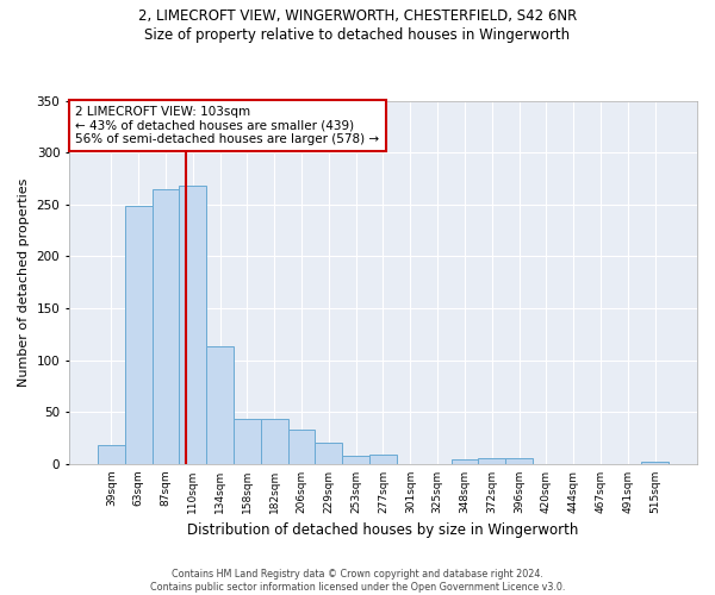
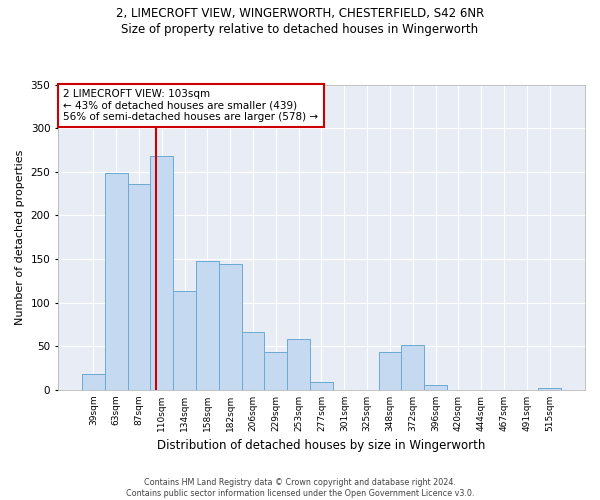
87sqm: 265 -> 236
158sqm: 44 -> 148
182sqm: 44 -> 144
206sqm: 33 -> 66
229sqm: 21 -> 44
253sqm: 8 -> 58
348sqm: 4 -> 44
372sqm: 6 -> 52
